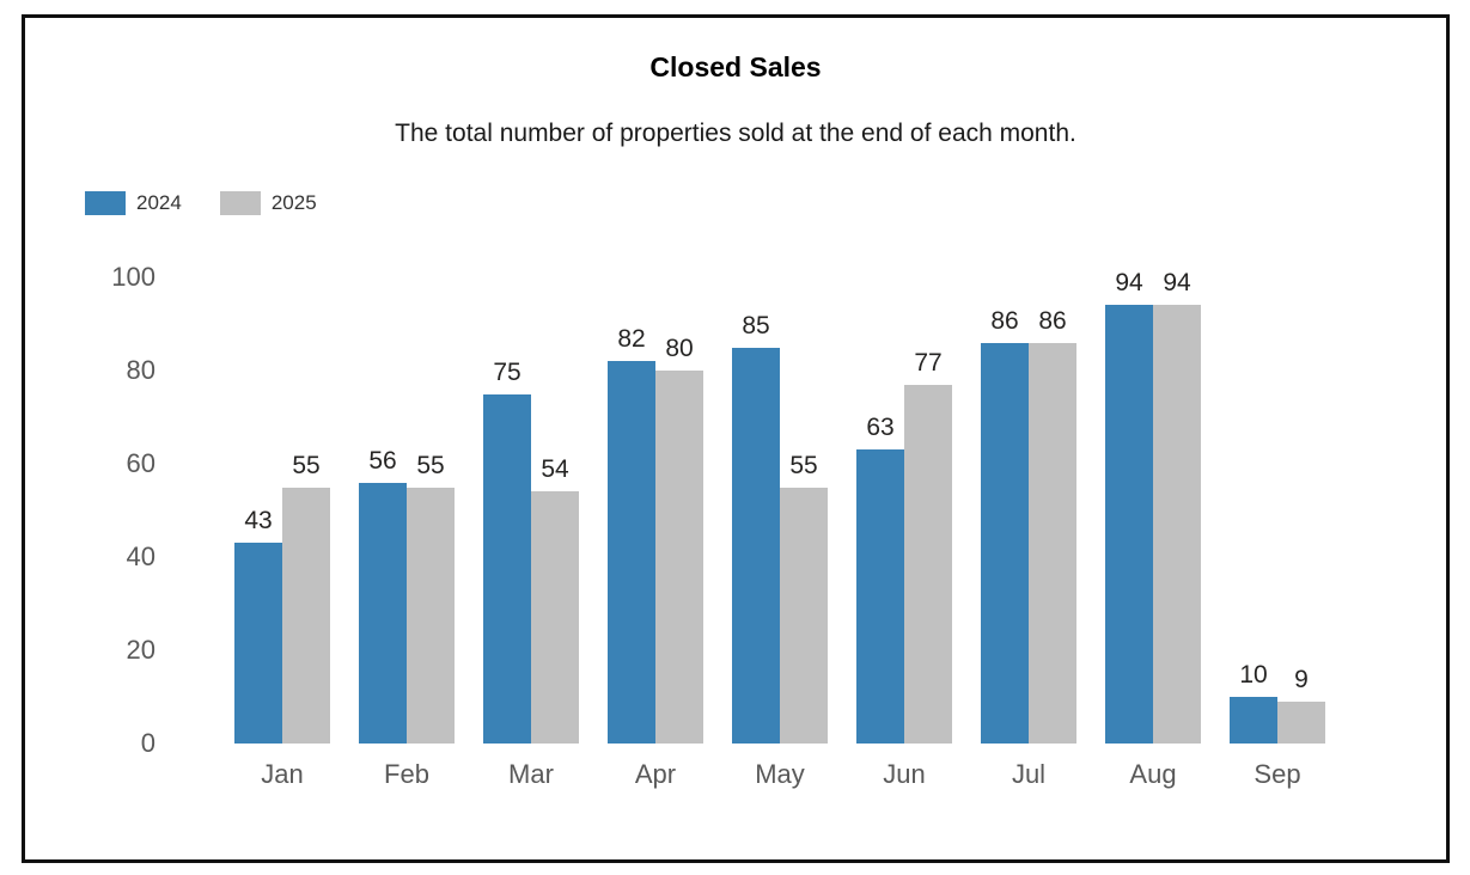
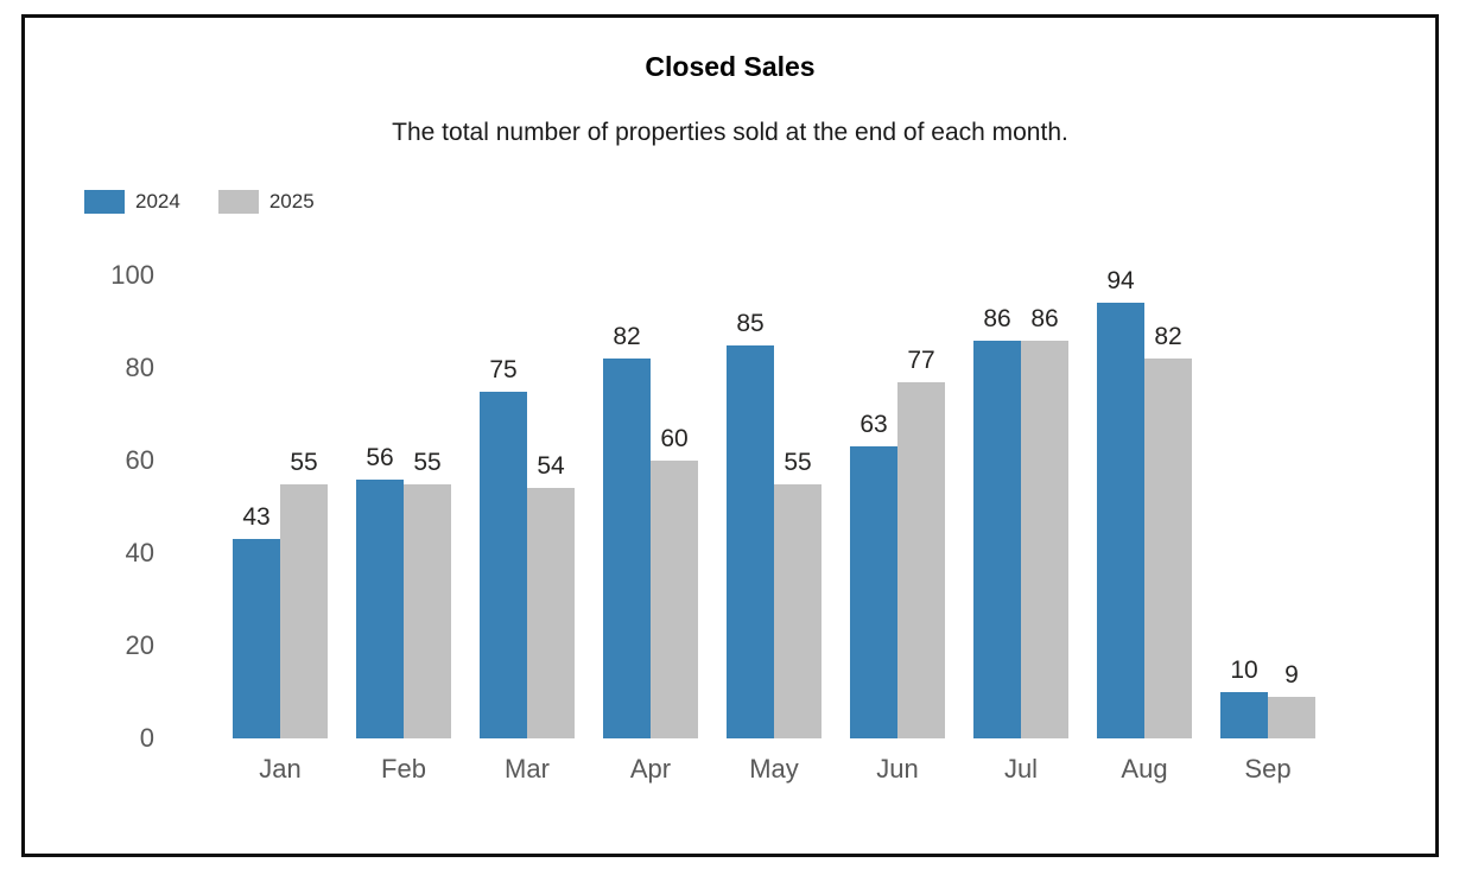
2025/Apr: 80 -> 60
2025/Aug: 94 -> 82
